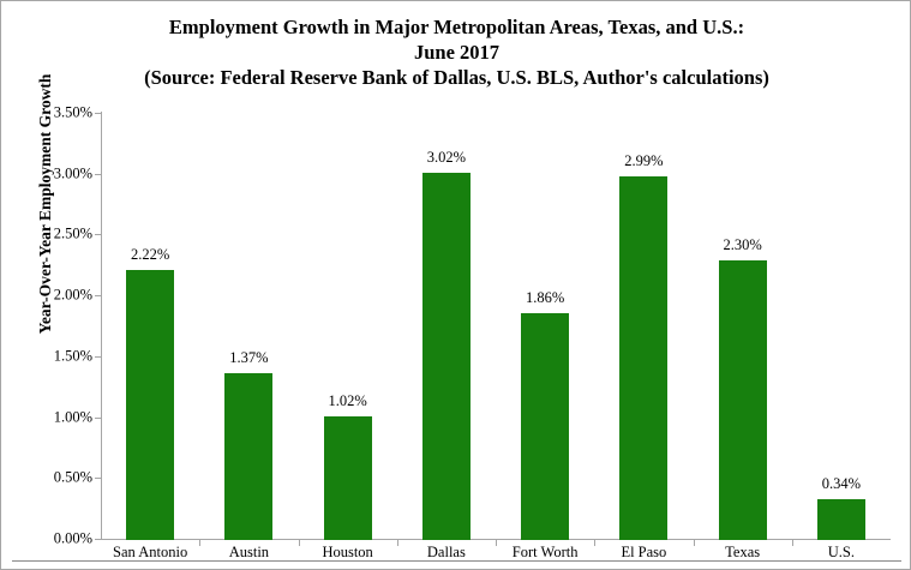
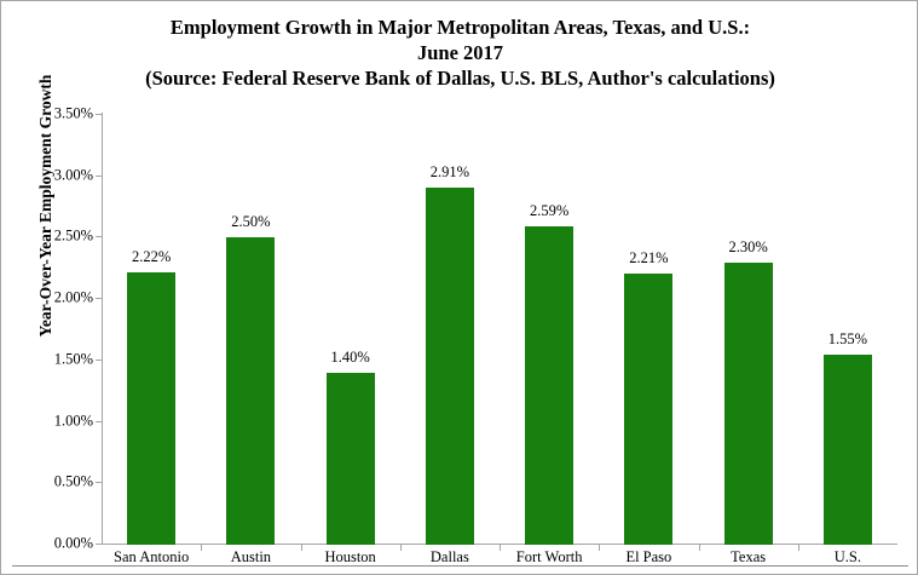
Austin: 1.37% -> 2.50%
Houston: 1.02% -> 1.40%
Dallas: 3.02% -> 2.91%
Fort Worth: 1.86% -> 2.59%
El Paso: 2.99% -> 2.21%
U.S.: 0.34% -> 1.55%
